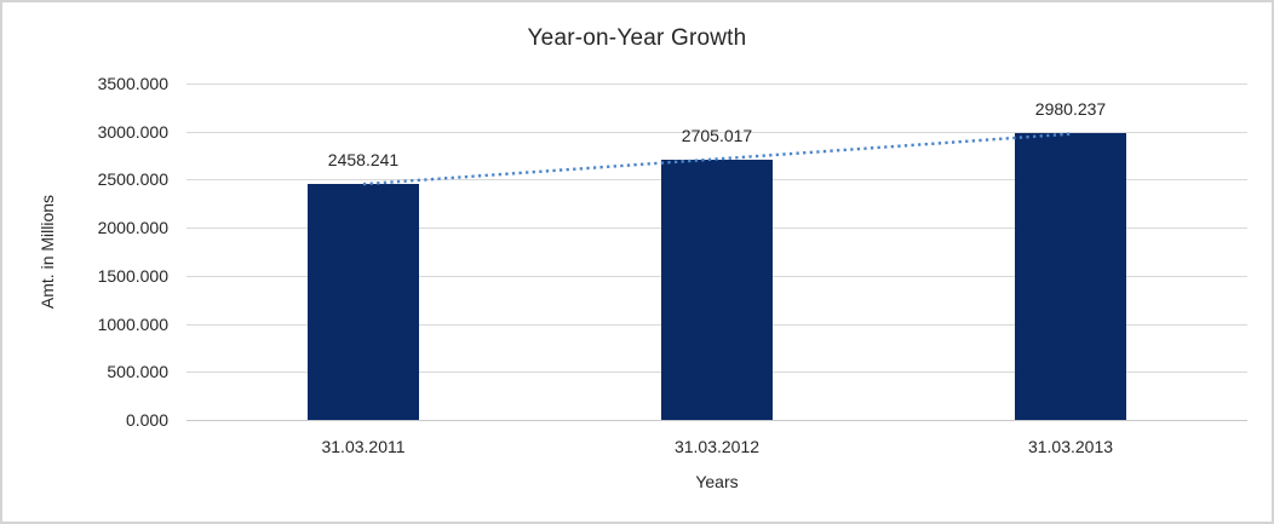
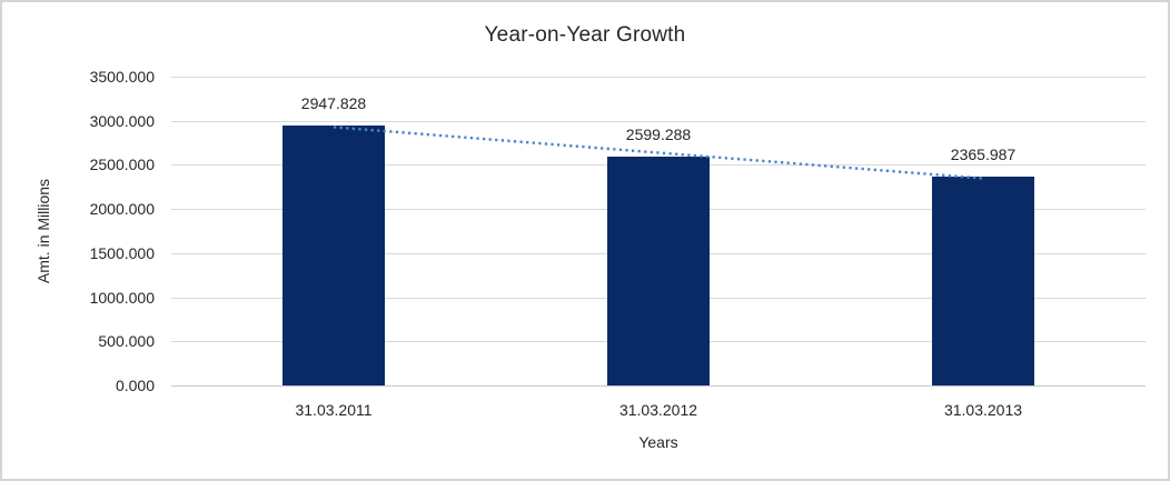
31.03.2011: 2458.241 -> 2947.828
31.03.2012: 2705.017 -> 2599.288
31.03.2013: 2980.237 -> 2365.987
